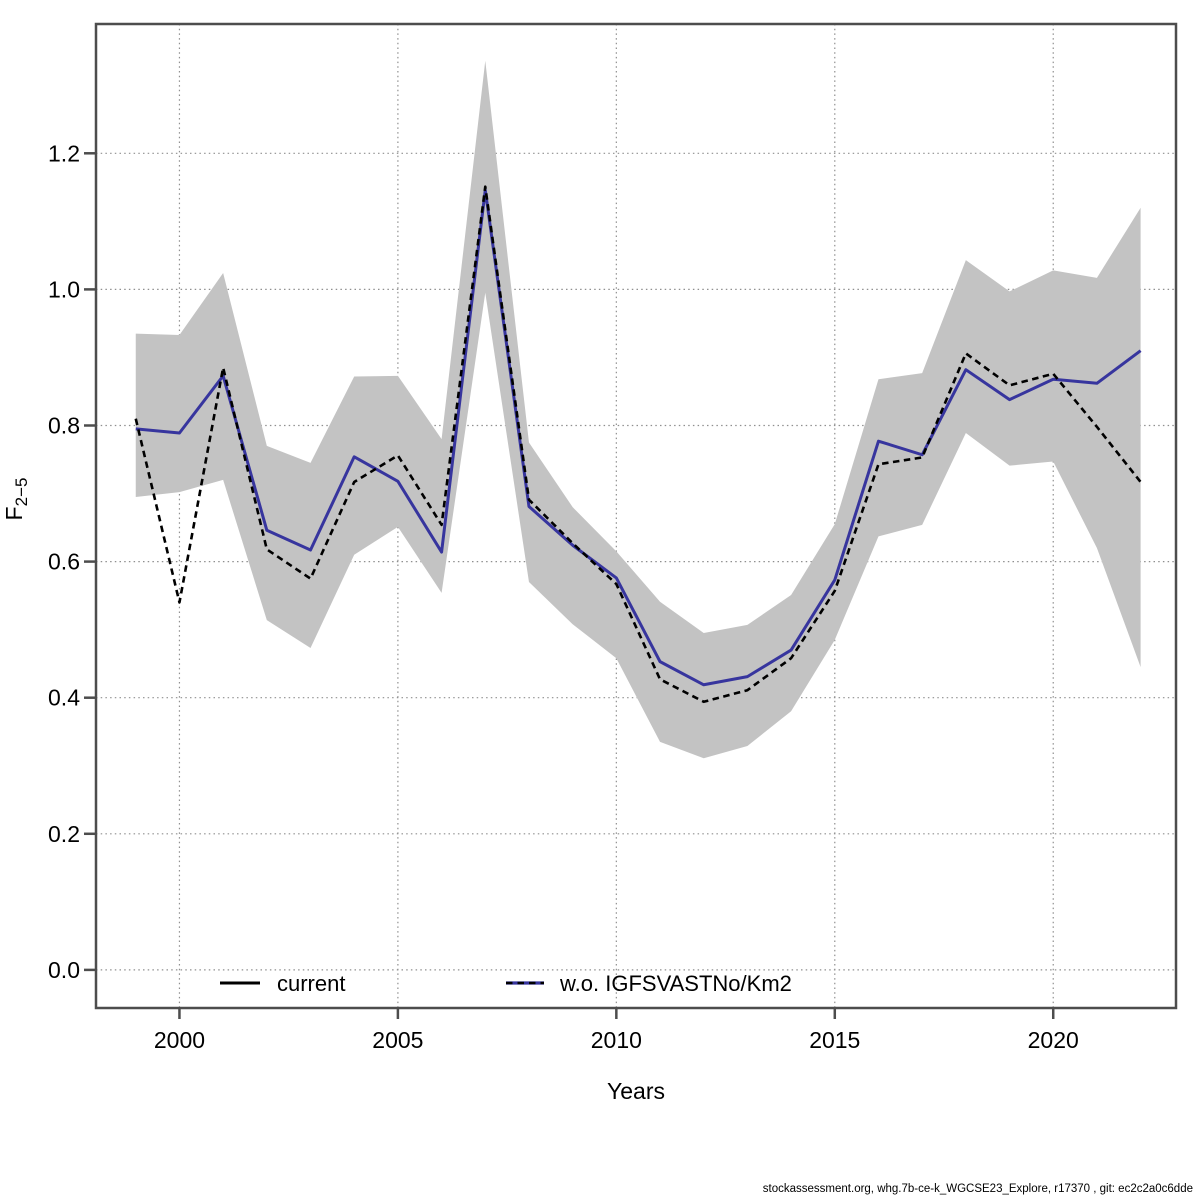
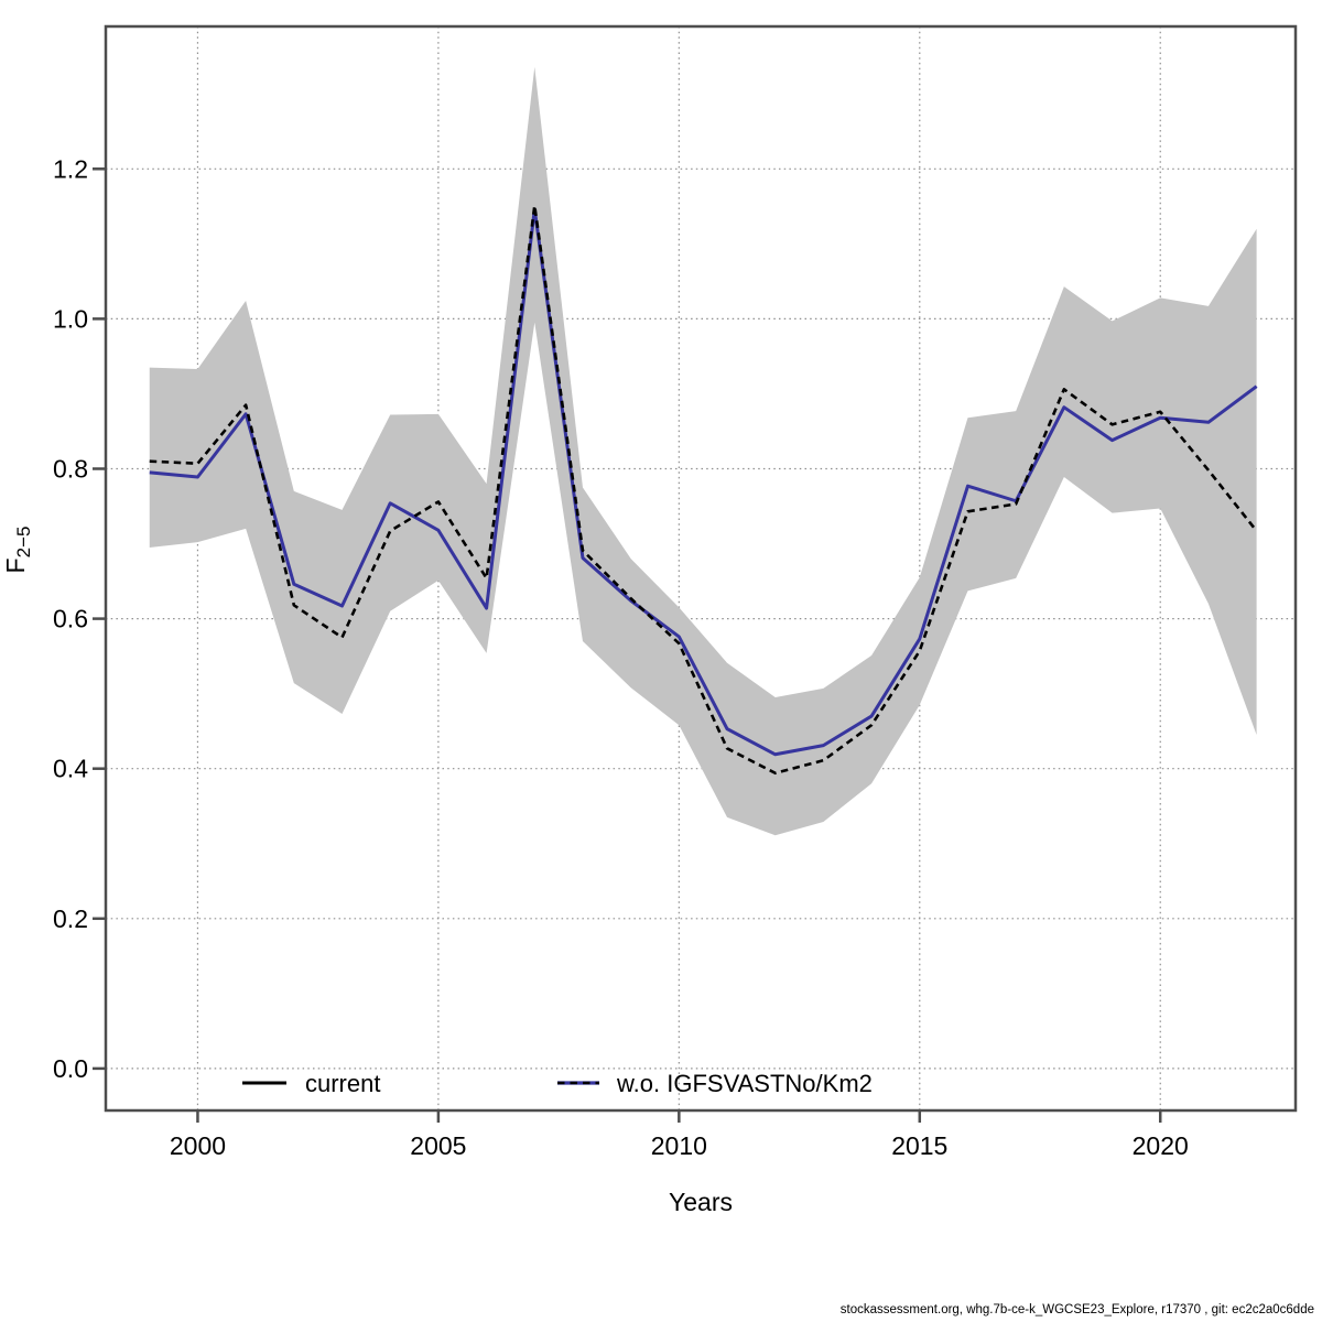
current/2000: 0.54 -> 0.81
